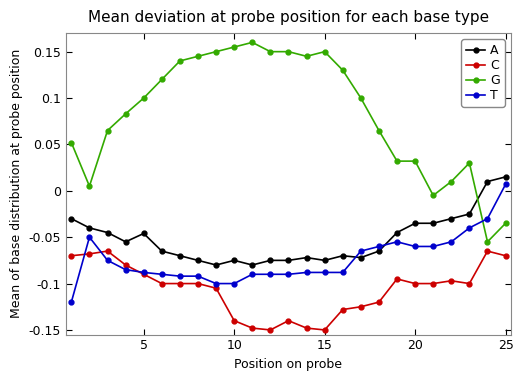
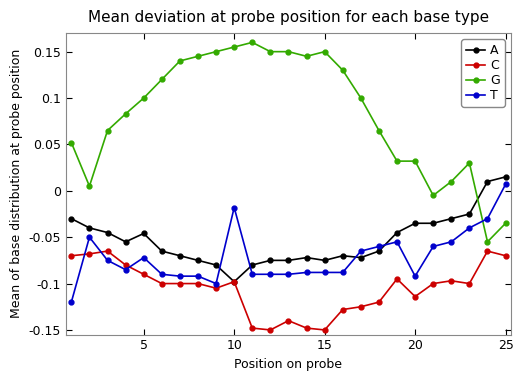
T/5: -0.088 -> -0.072
A/10: -0.075 -> -0.098
C/10: -0.140 -> -0.098
T/10: -0.100 -> -0.018
C/20: -0.100 -> -0.114
T/20: -0.060 -> -0.092
